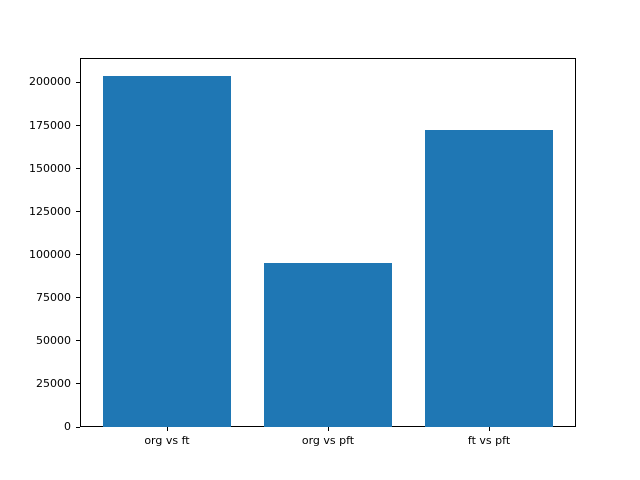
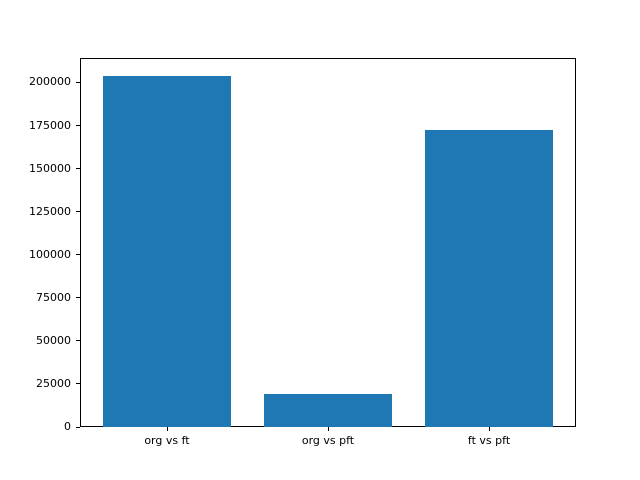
org vs pft: 95000 -> 19000
